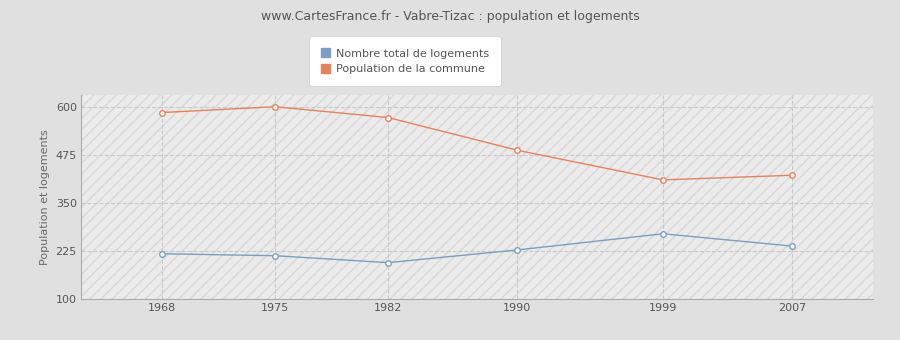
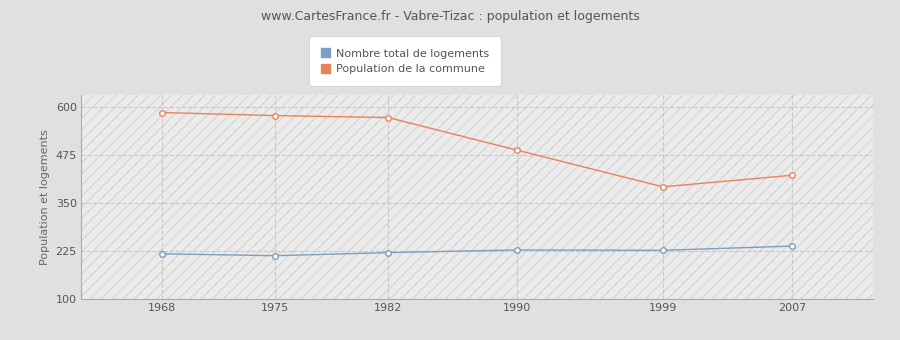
Population de la commune/1975: 600 -> 577
Nombre total de logements/1982: 195 -> 221
Nombre total de logements/1999: 270 -> 227
Population de la commune/1999: 410 -> 392
